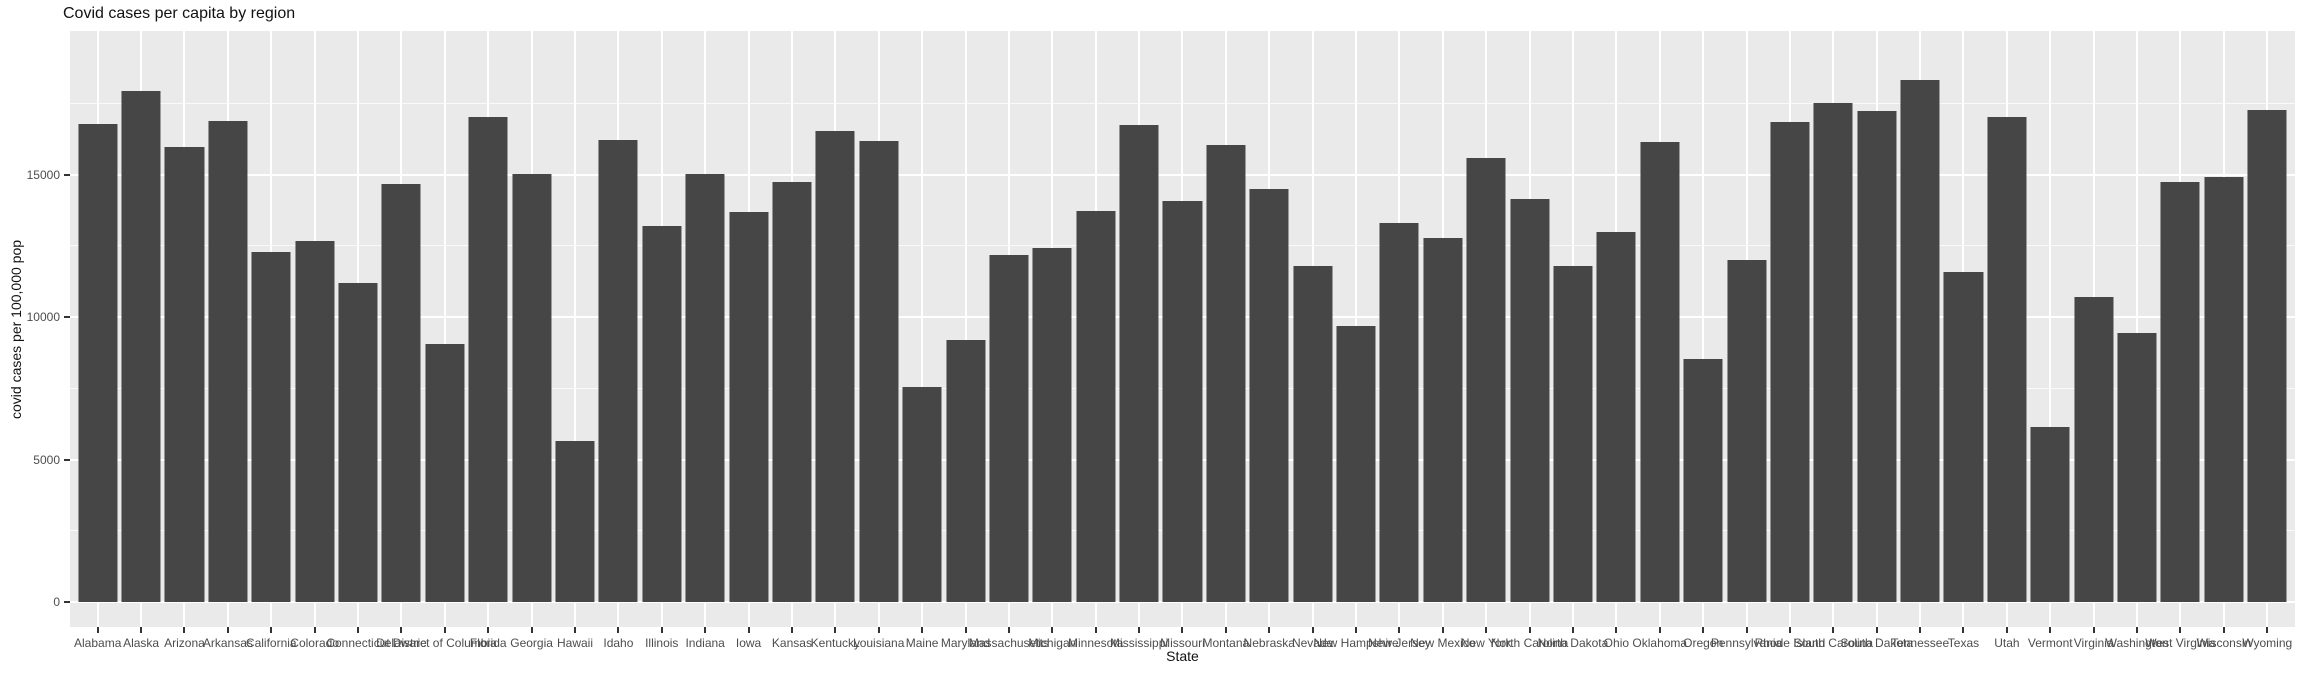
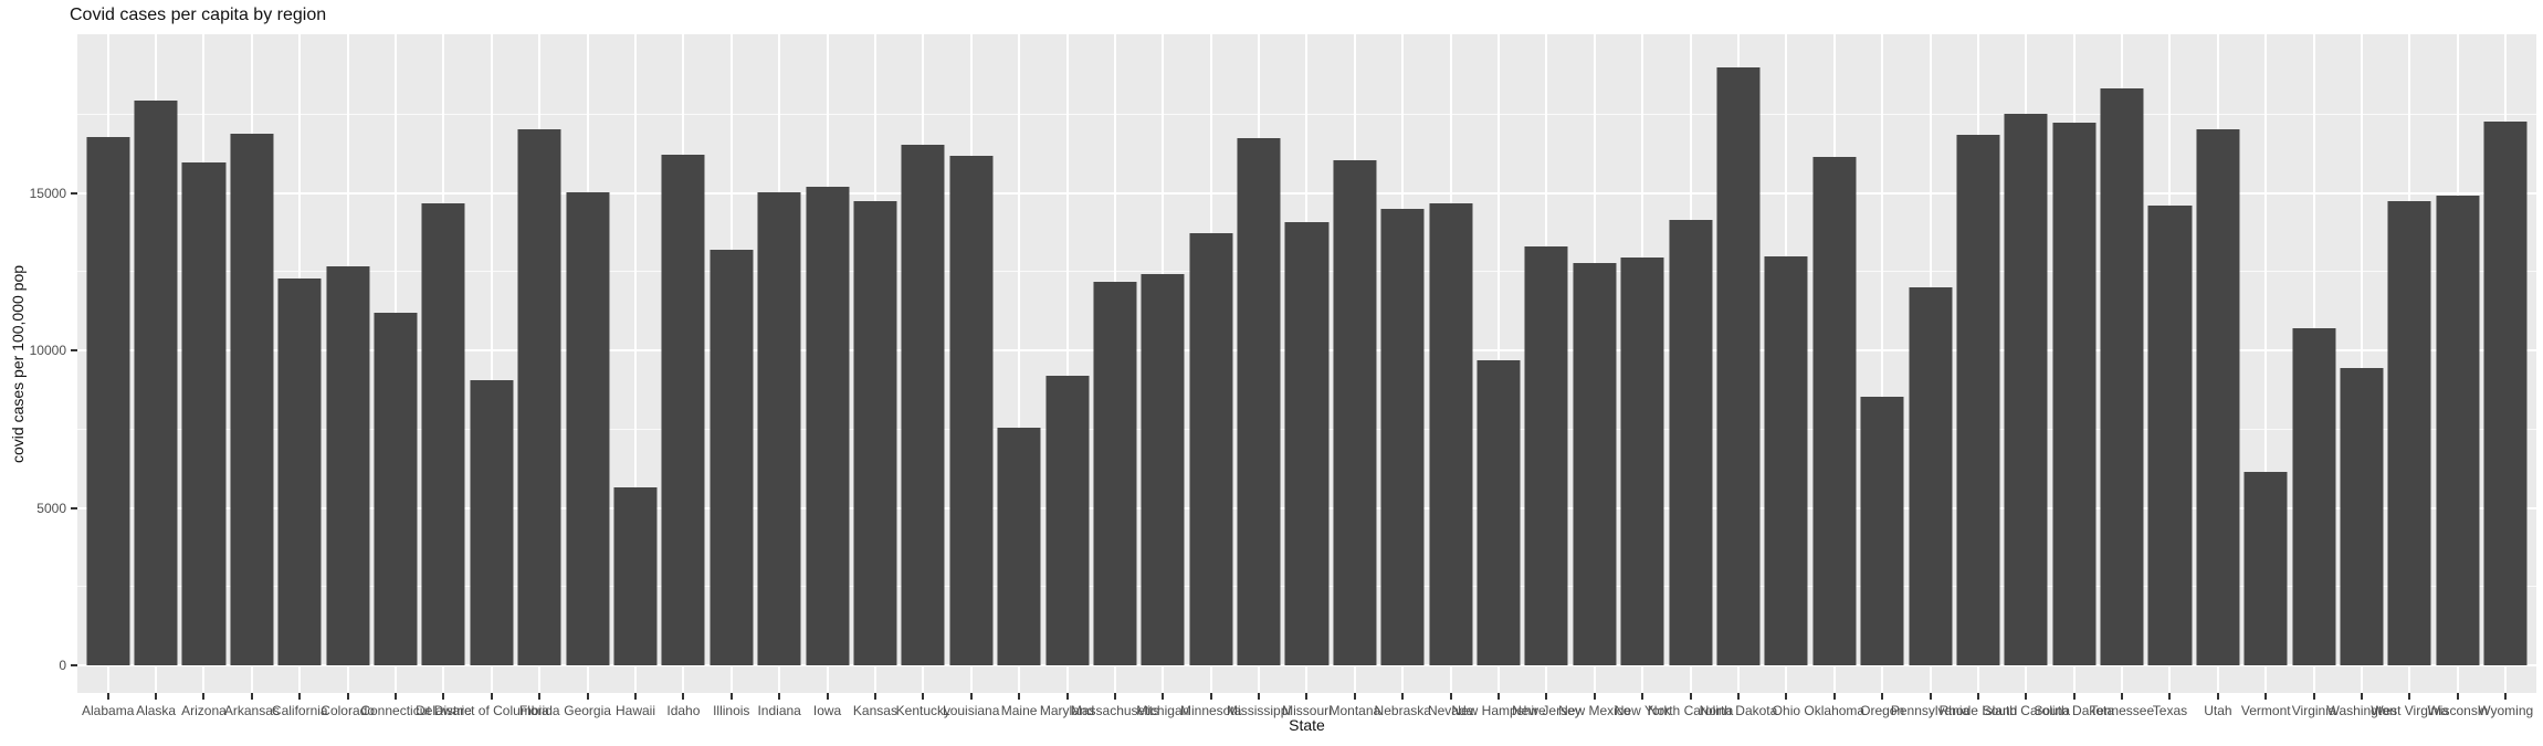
Iowa: 13700 -> 15200
Nevada: 11800 -> 14700
New York: 15600 -> 13000
North Dakota: 11800 -> 19000
Texas: 11600 -> 14600
